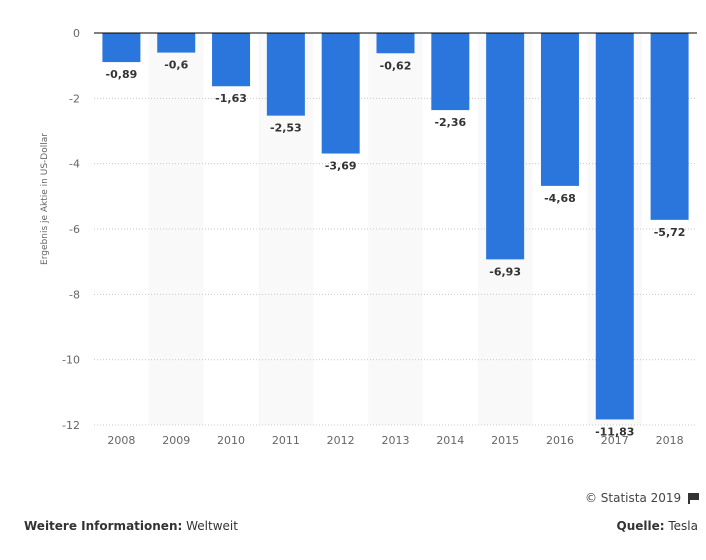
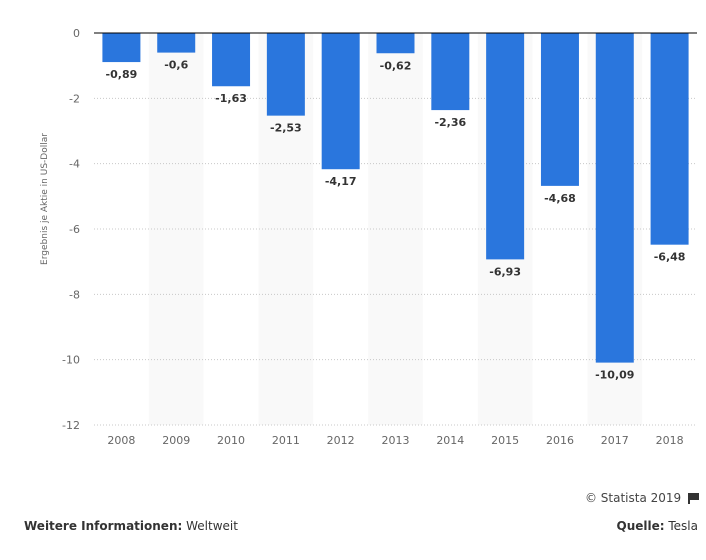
2012: -3,69 -> -4,17
2017: -11,83 -> -10,09
2018: -5,72 -> -6,48
